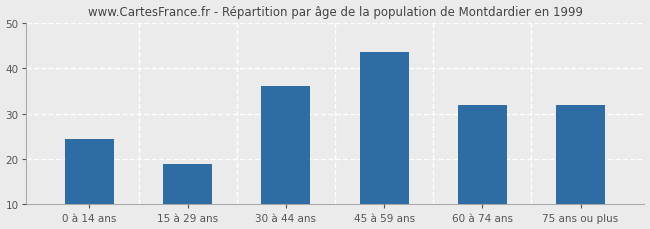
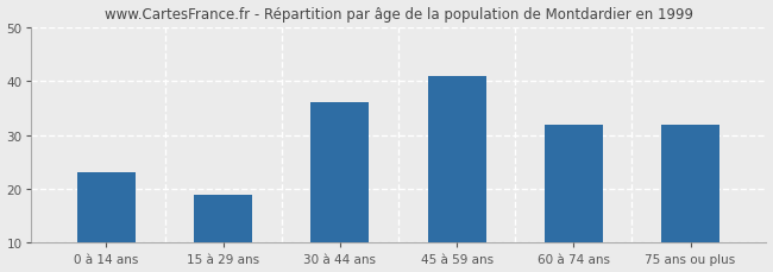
0 à 14 ans: 24.5 -> 23.0
45 à 59 ans: 43.5 -> 41.0
